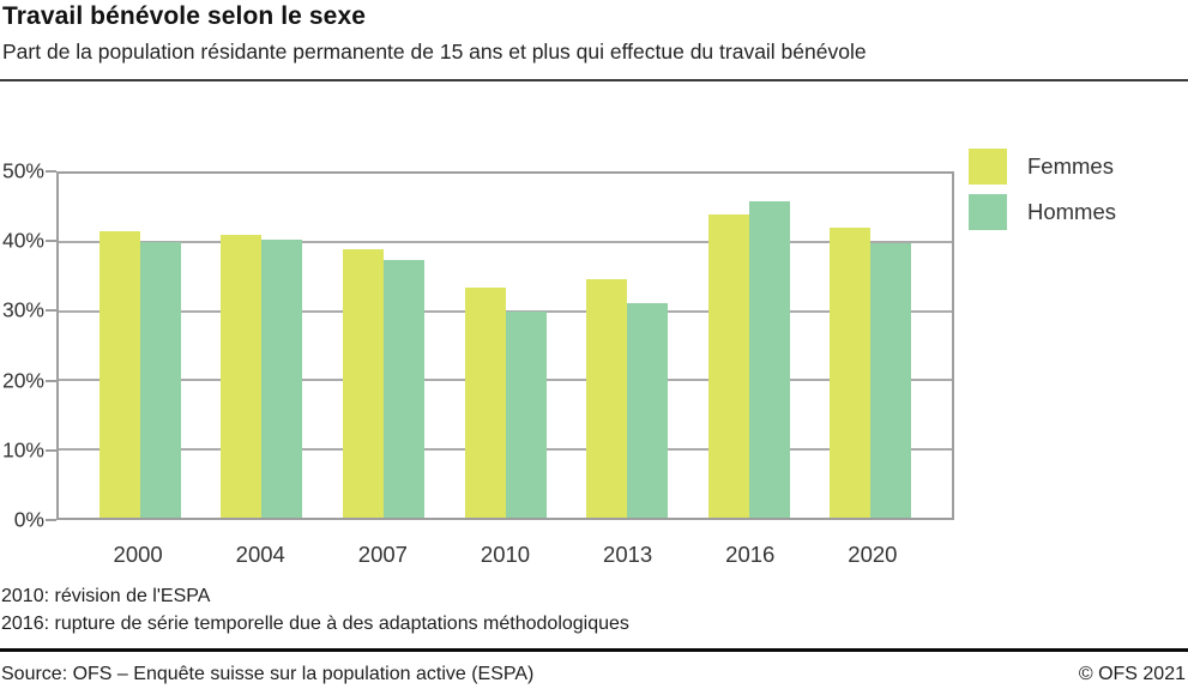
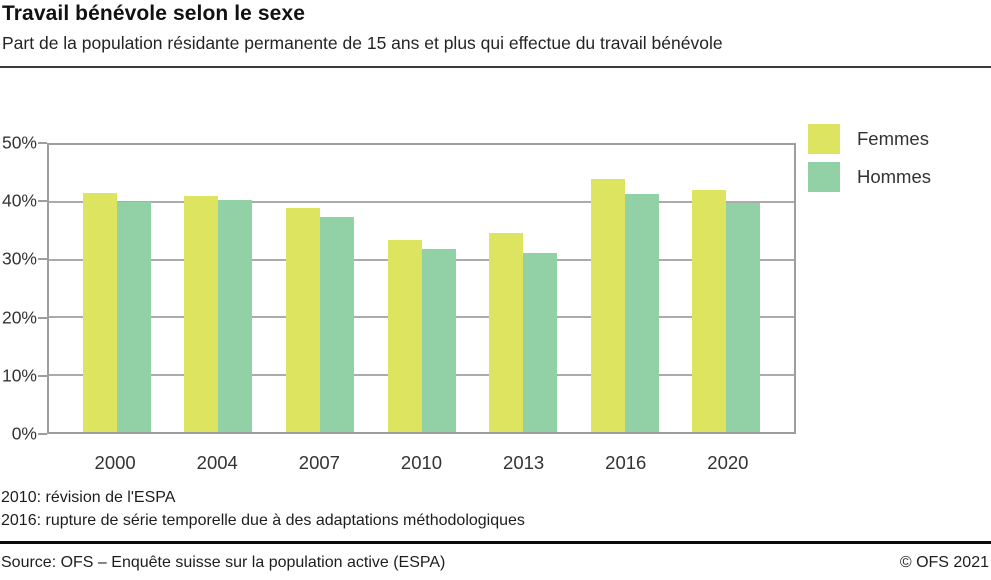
Hommes/2010: 30% -> 32%
Hommes/2016: 46% -> 41%
